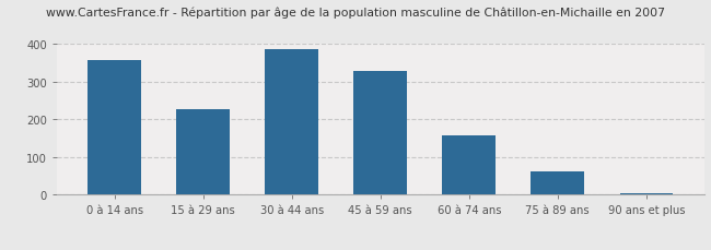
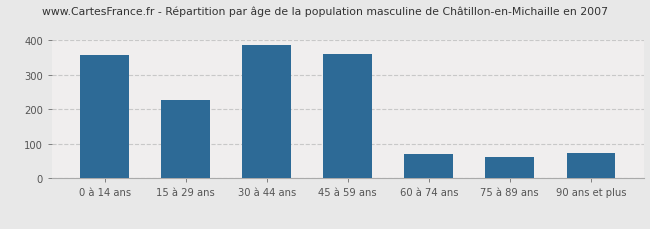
45 à 59 ans: 328 -> 360
60 à 74 ans: 158 -> 70
90 ans et plus: 5 -> 75
